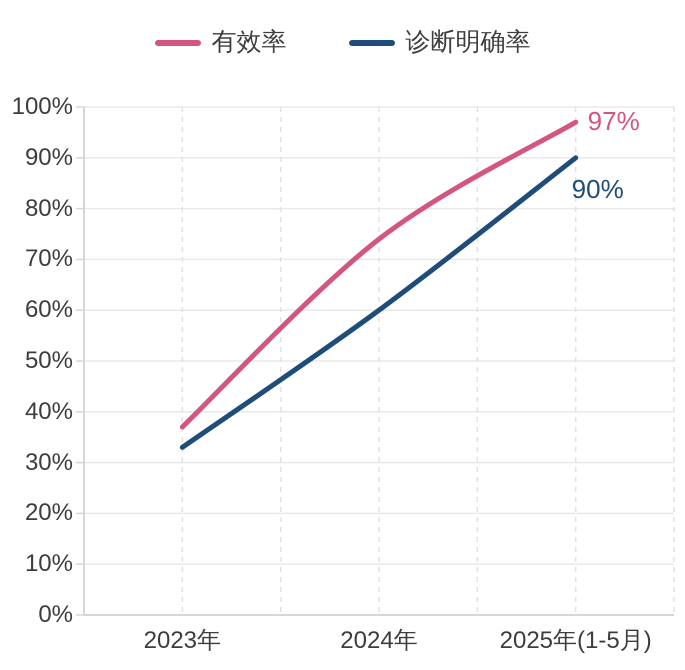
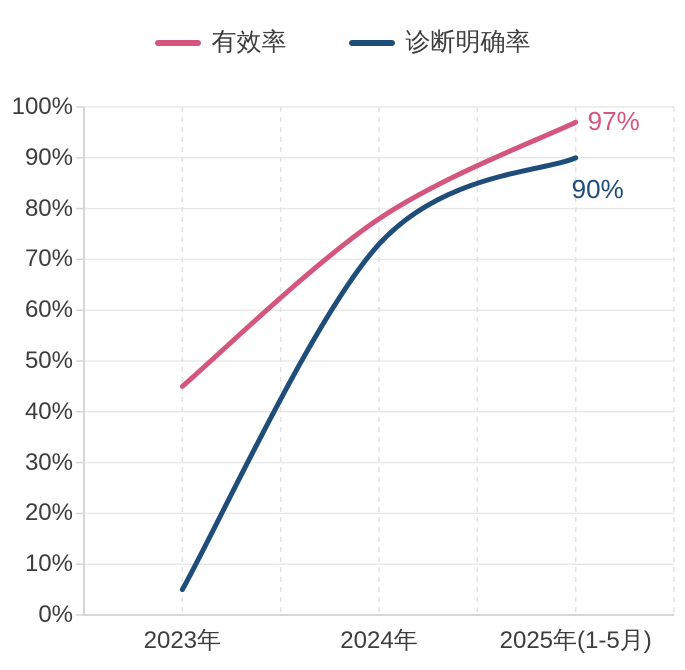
有效率/2023年: 37% -> 45%
诊断明确率/2023年: 33% -> 5%
有效率/2024年: 74% -> 78%
诊断明确率/2024年: 60% -> 73%
